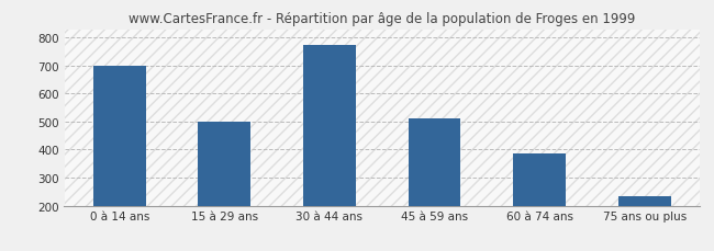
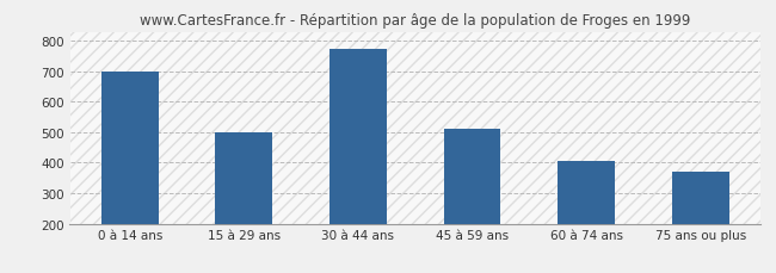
60 à 74 ans: 385 -> 405
75 ans ou plus: 232 -> 370
